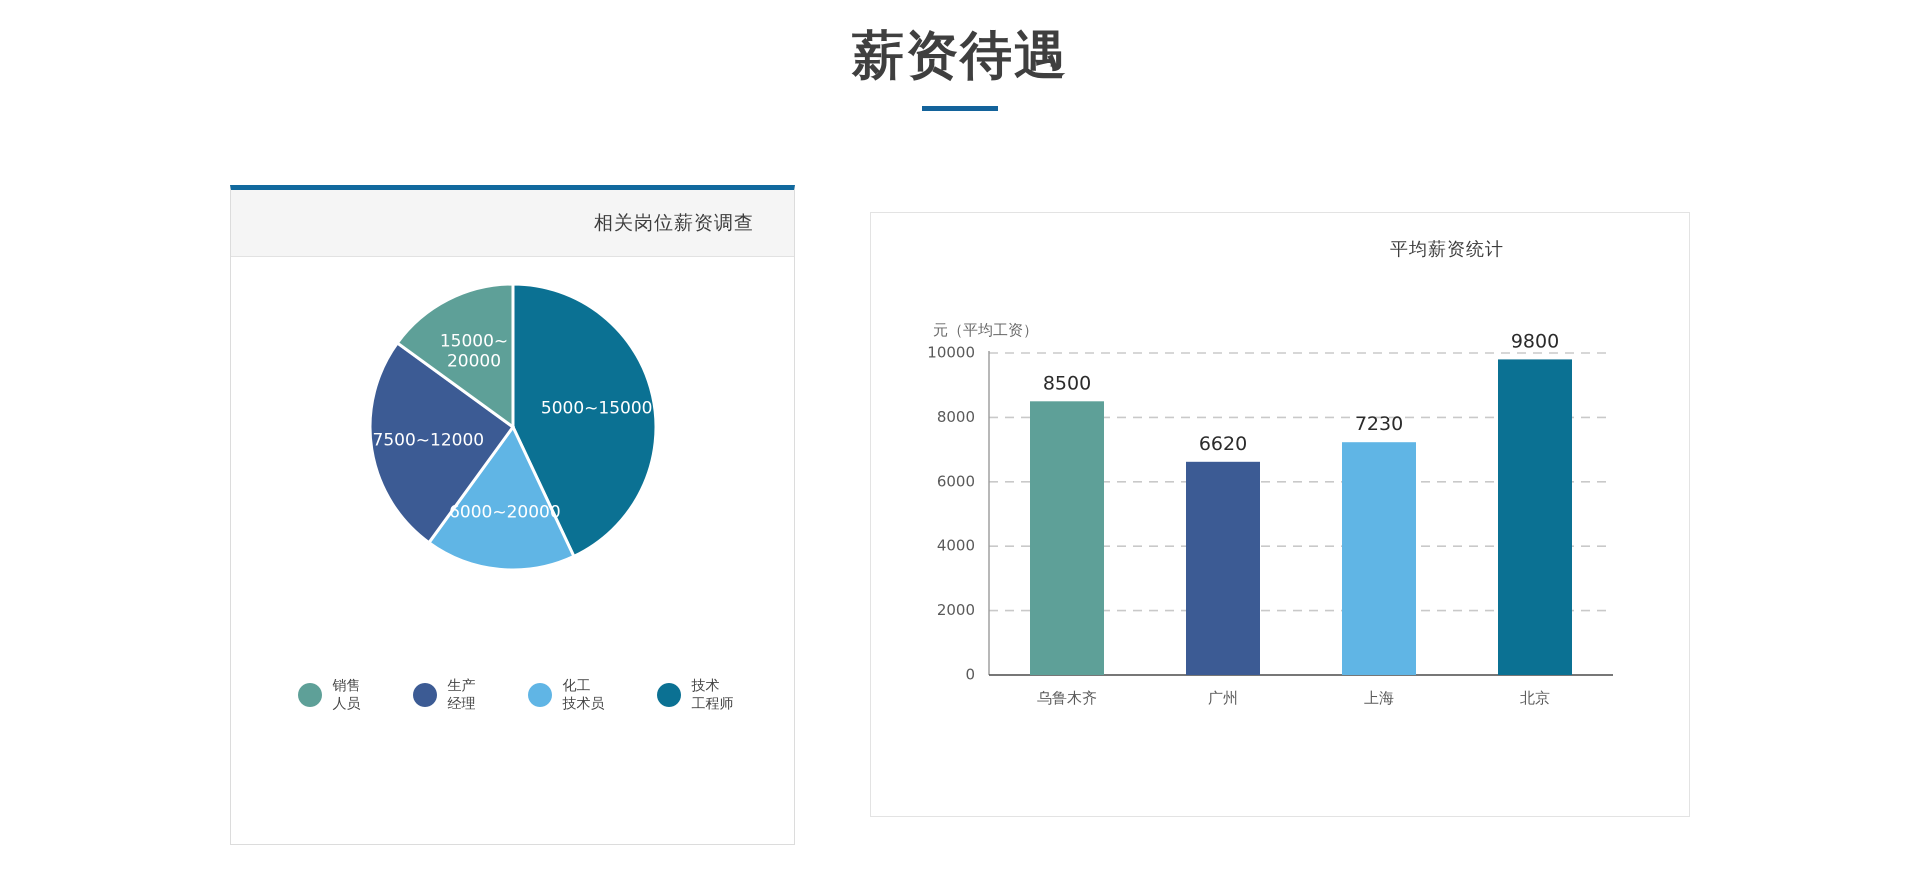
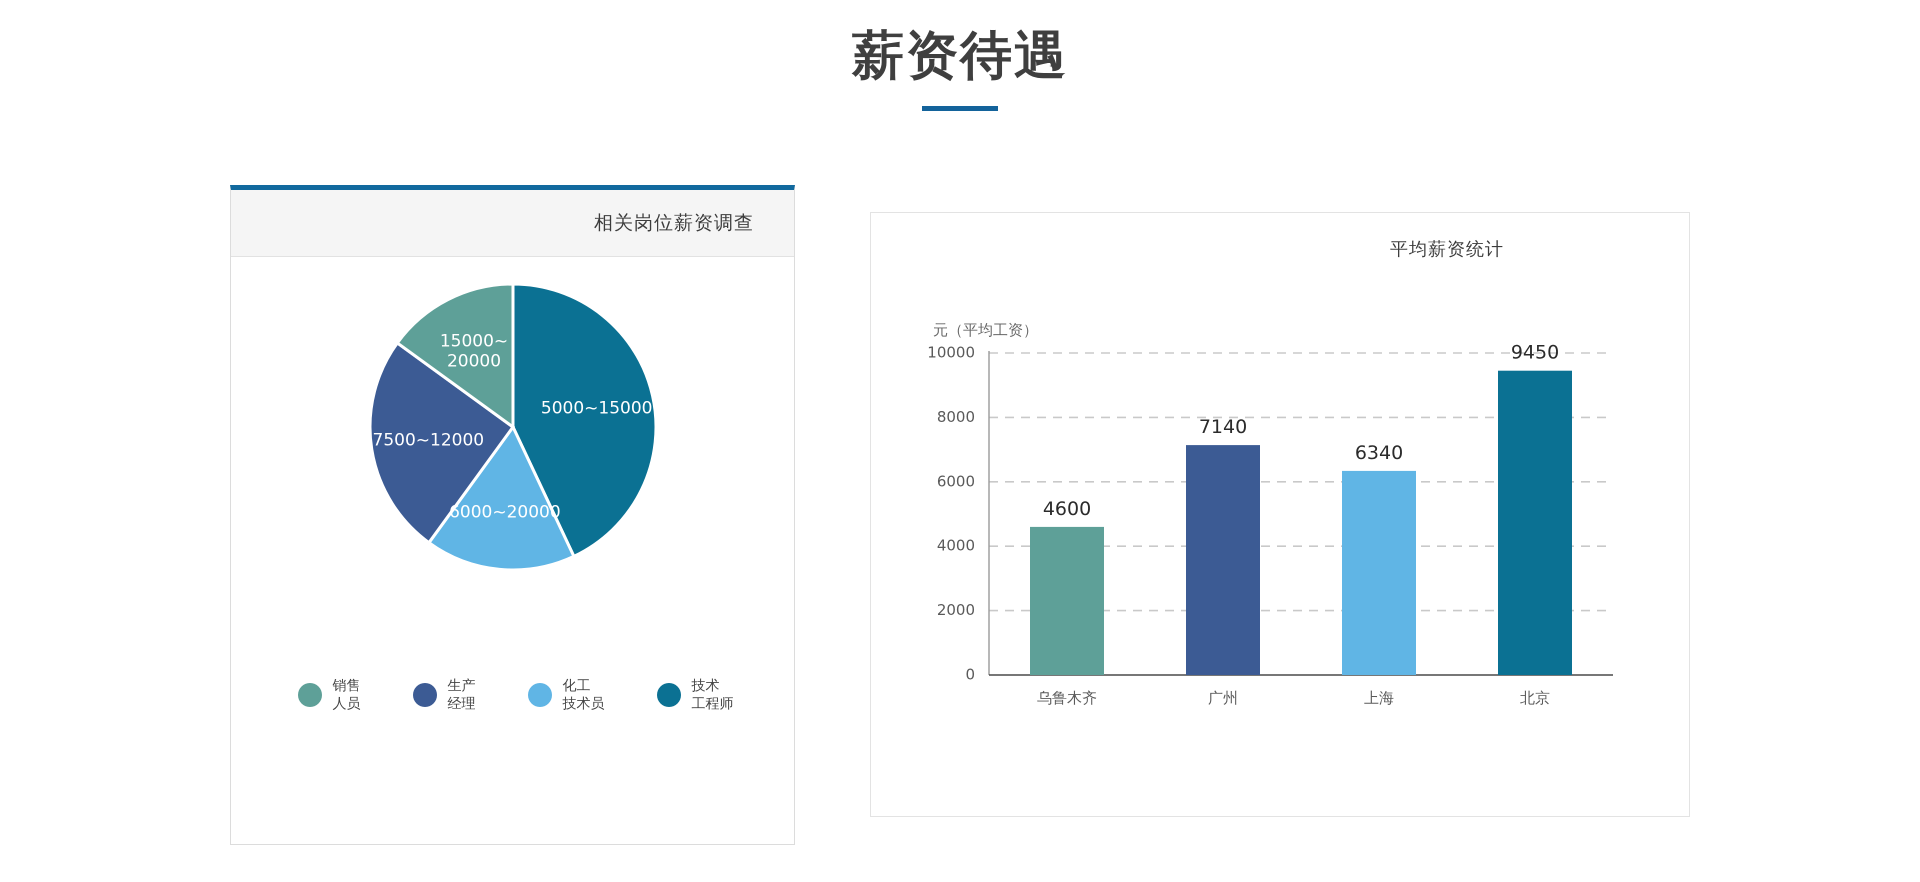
平均薪资统计/乌鲁木齐: 8500 -> 4600
平均薪资统计/广州: 6620 -> 7140
平均薪资统计/上海: 7230 -> 6340
平均薪资统计/北京: 9800 -> 9450
